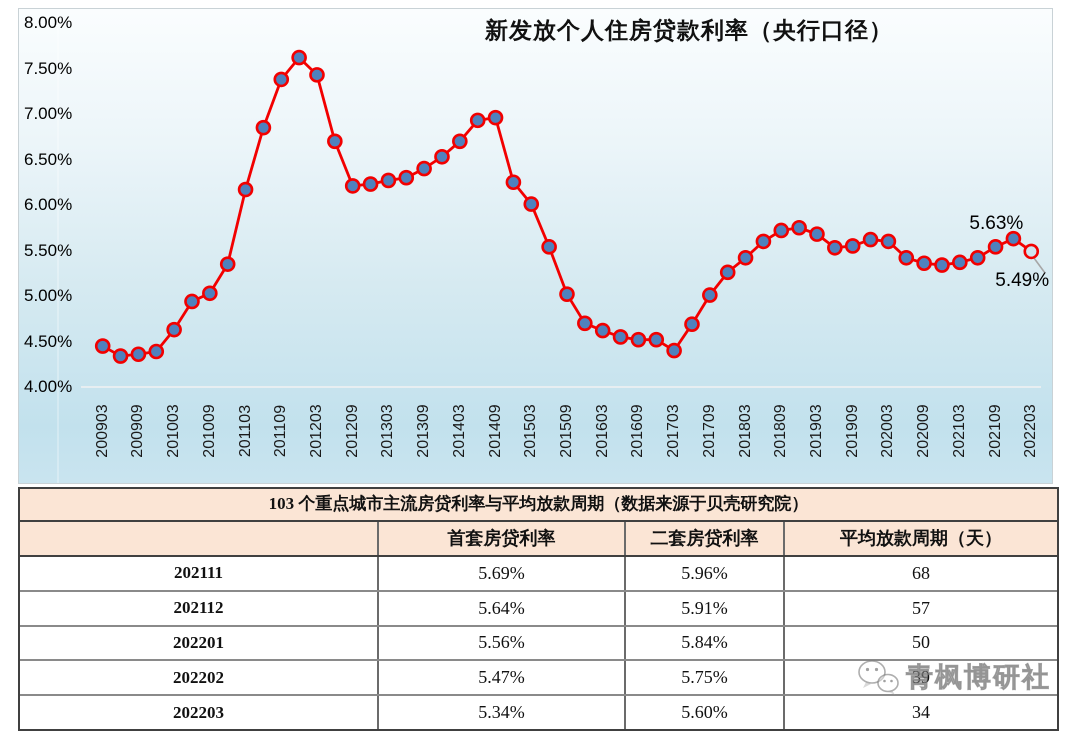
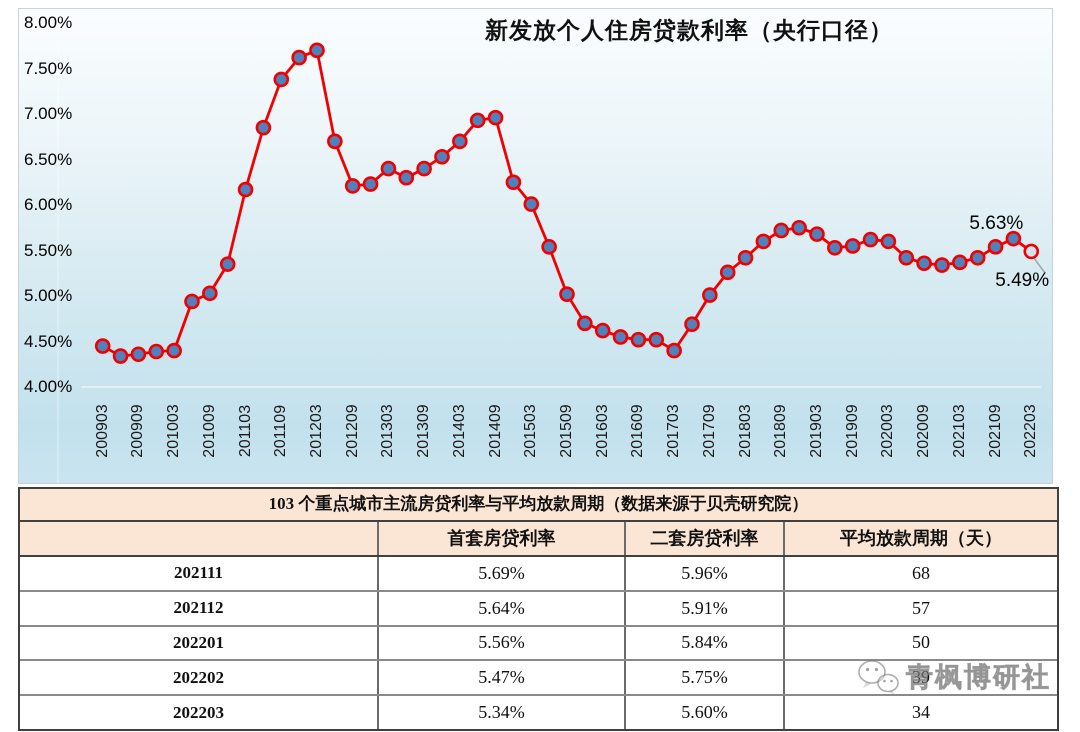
201003: 4.6% -> 4.4%
201203: 7.4% -> 7.7%
201303: 6.3% -> 6.4%
